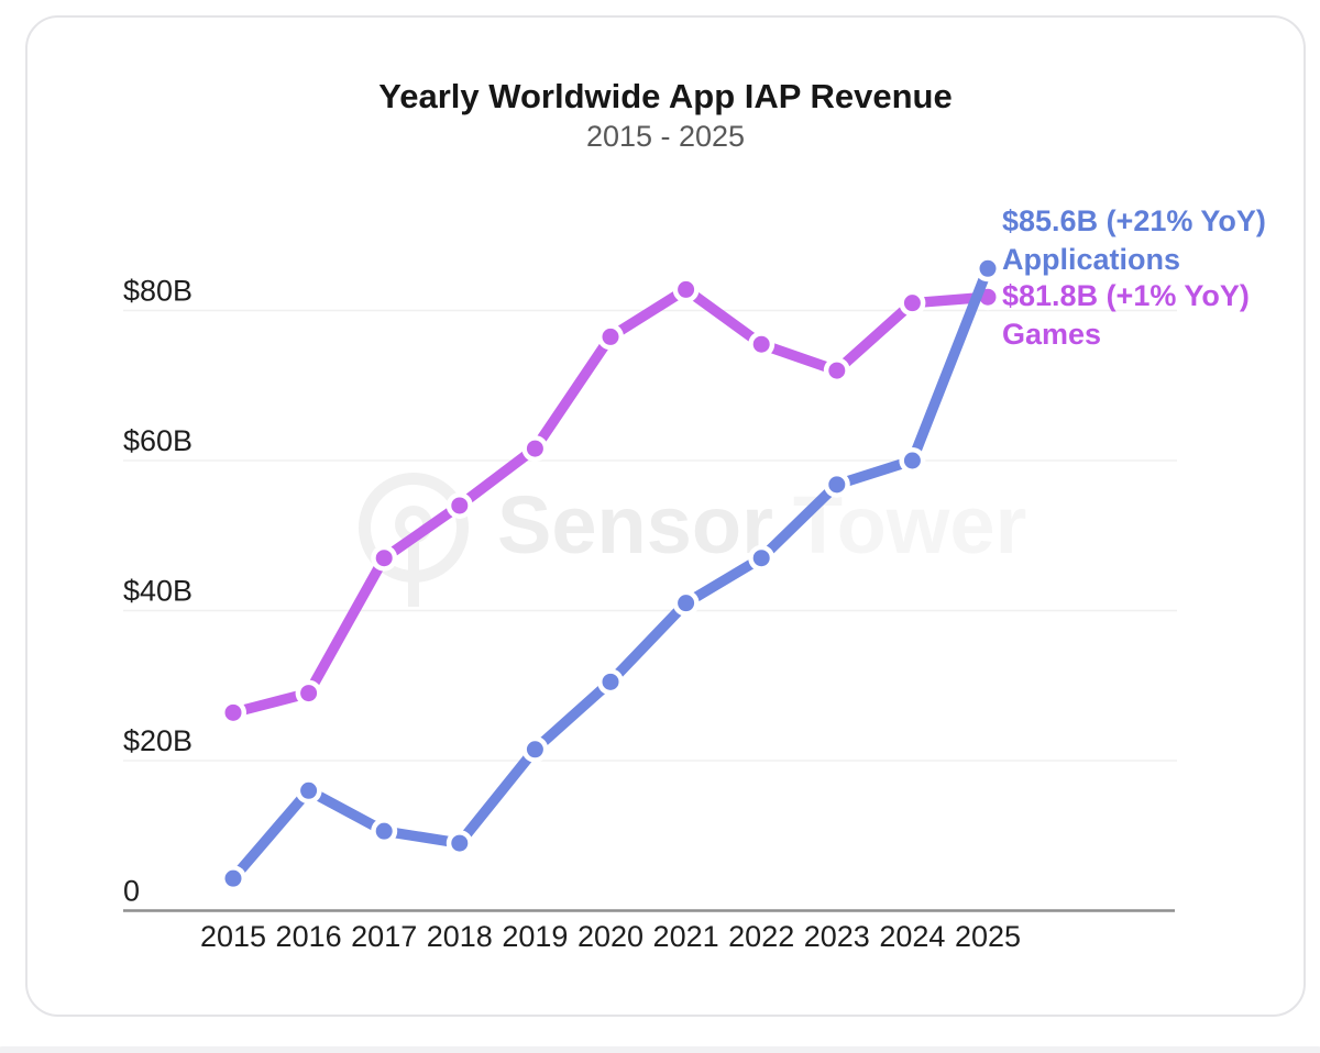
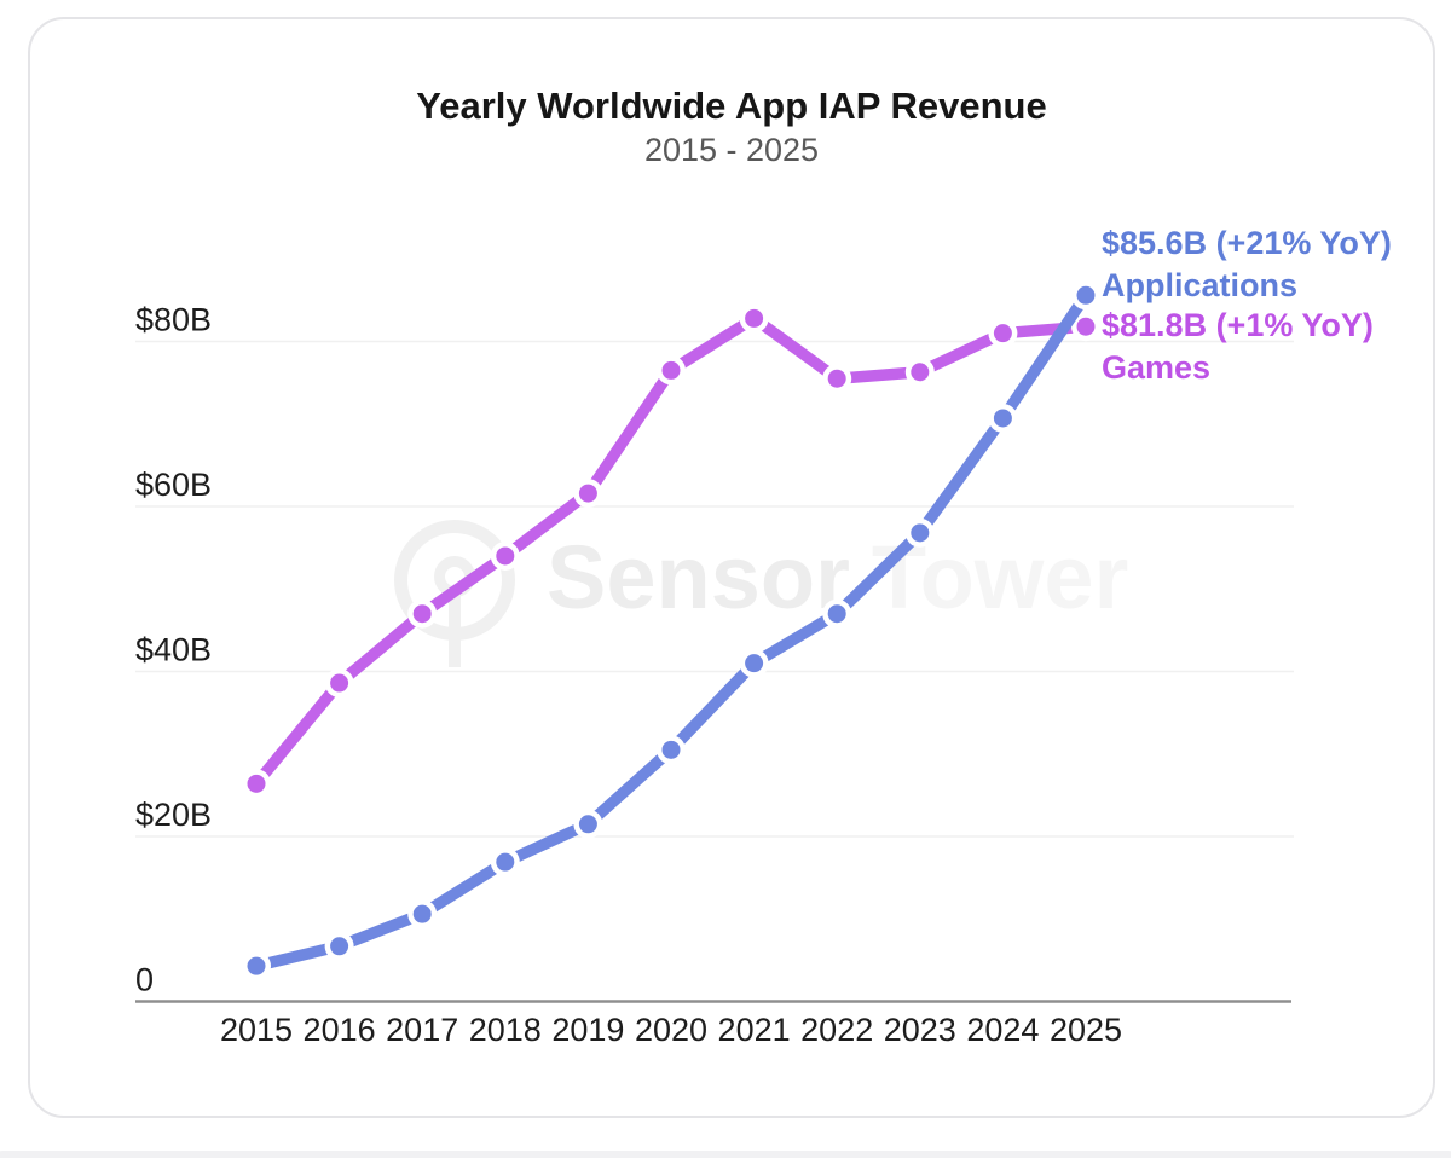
Applications/2016: $16B -> $7B
Games/2016: $29B -> $39B
Applications/2018: $9B -> $17B
Games/2023: $72B -> $76B
Applications/2024: $60B -> $71B
